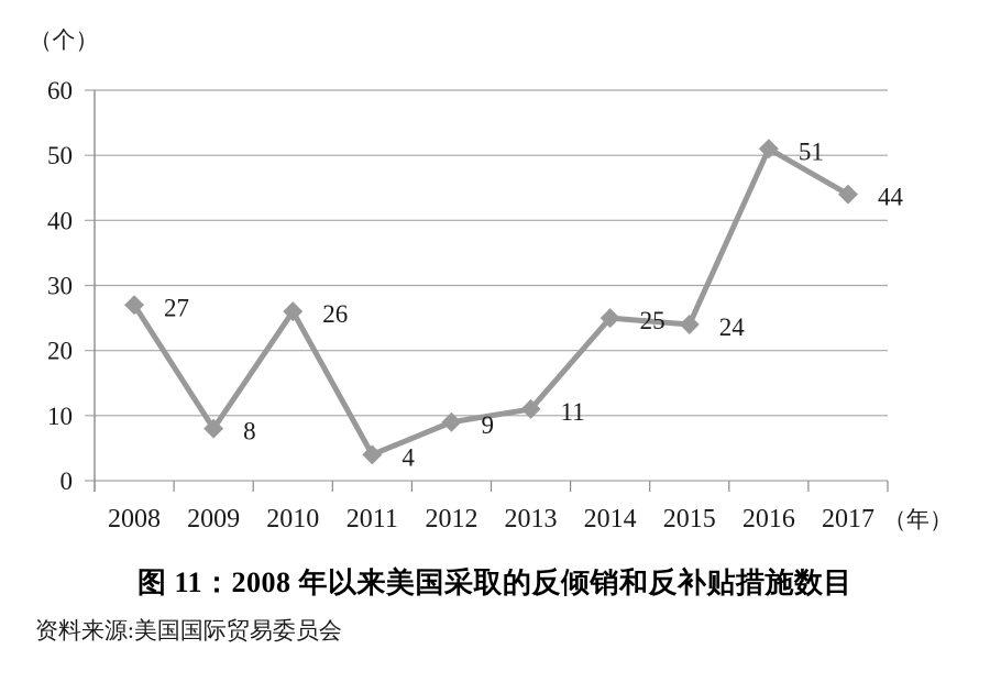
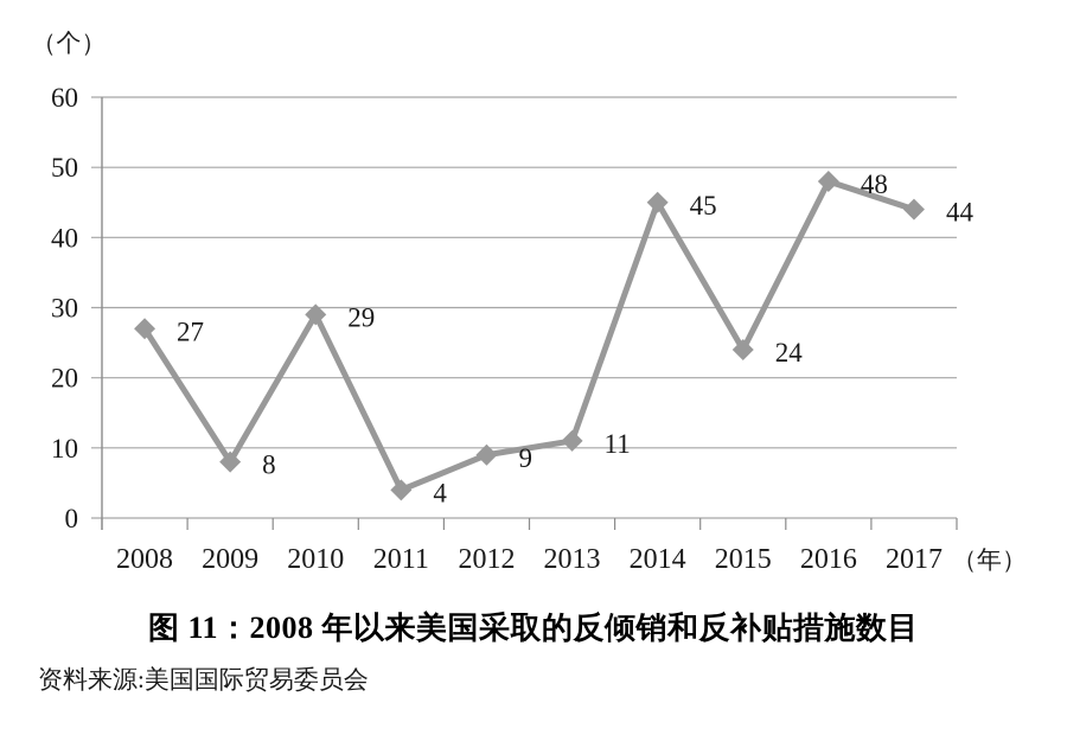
2010: 26 -> 29
2014: 25 -> 45
2016: 51 -> 48
